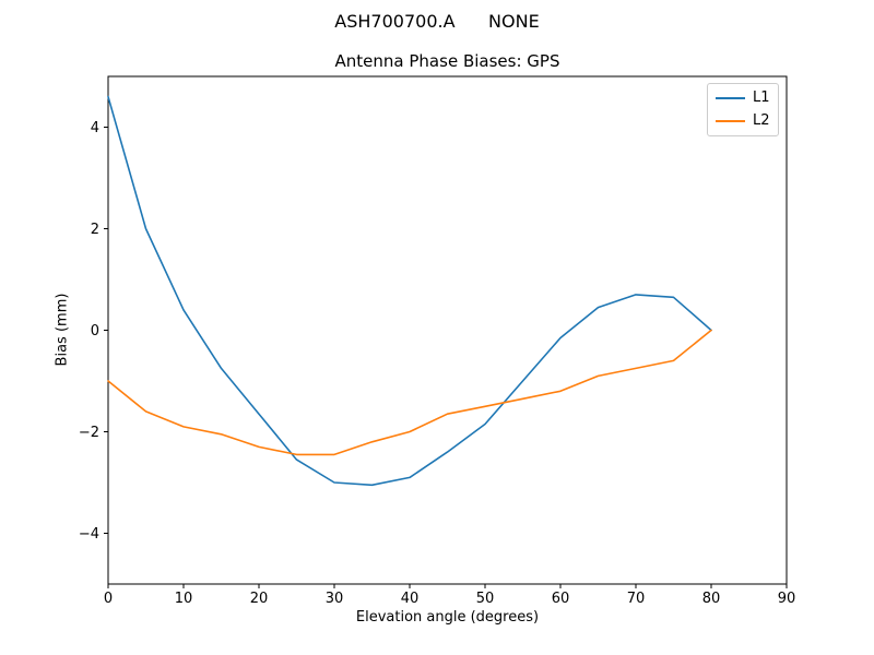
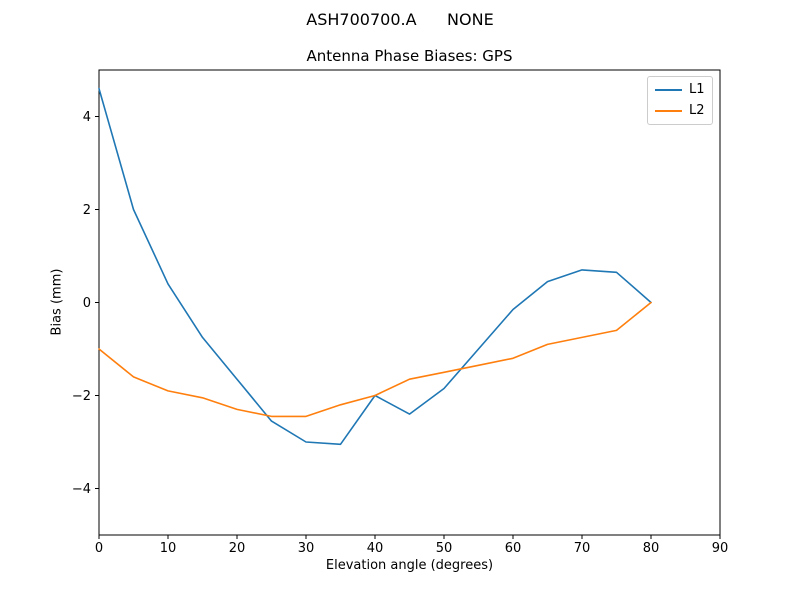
L1/40: -2.9 -> -2.0
